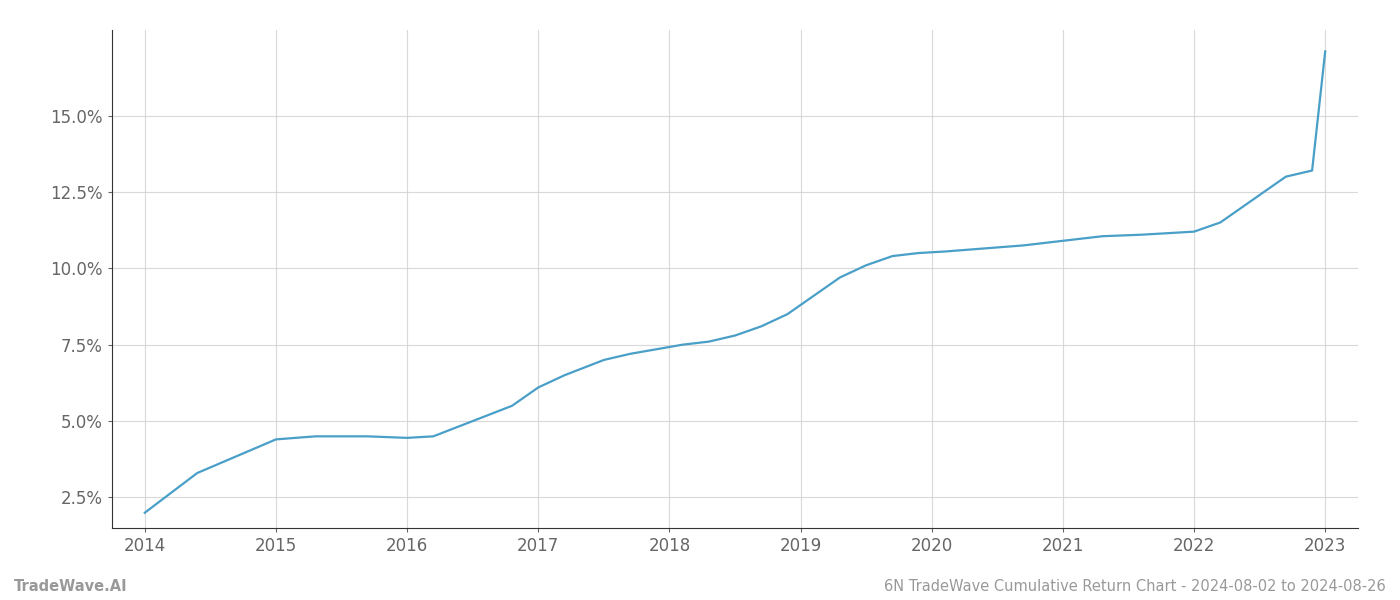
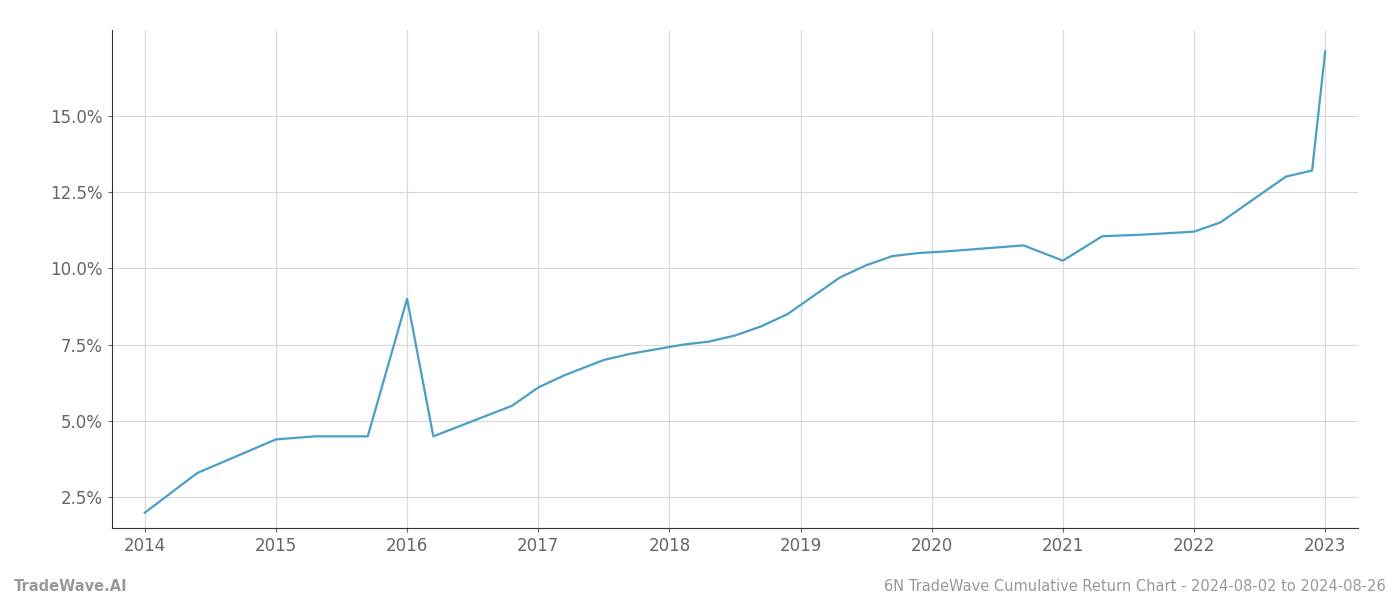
2016: 4.45% -> 9.00%
2021: 10.90% -> 10.25%
